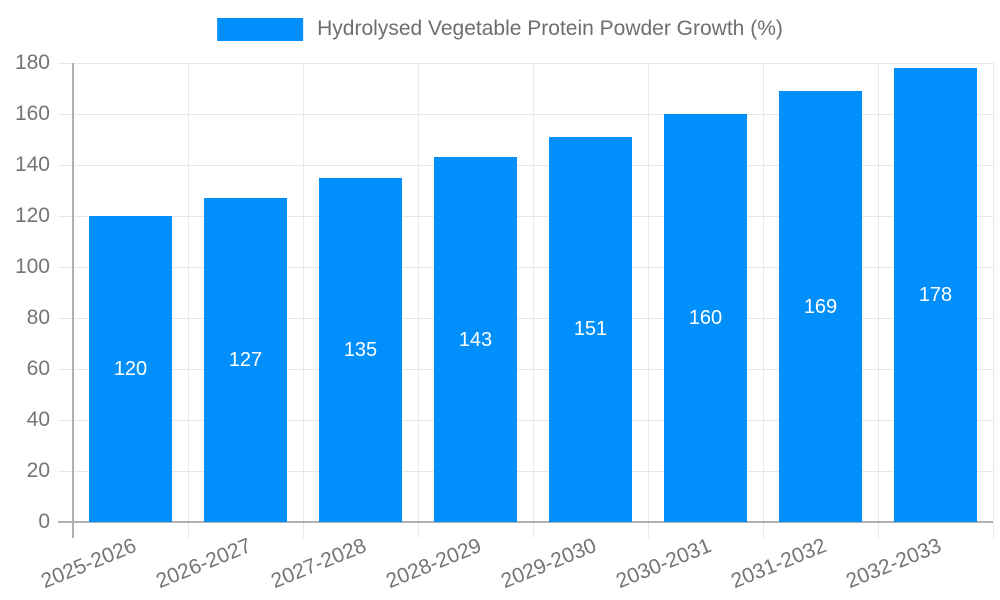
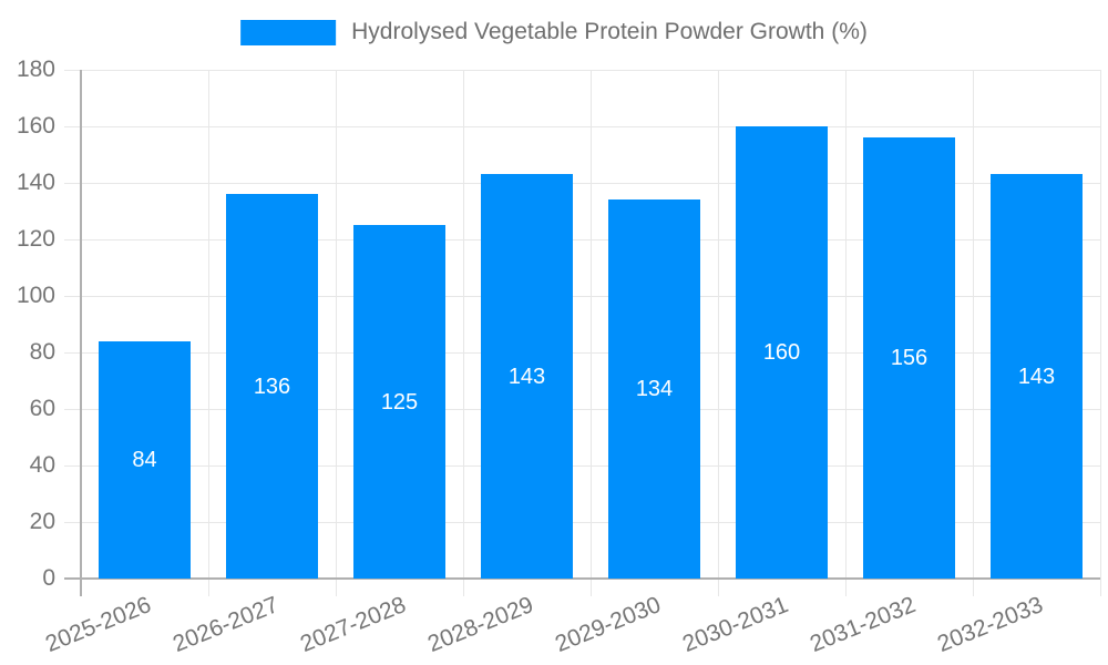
2025-2026: 120 -> 84
2026-2027: 127 -> 136
2027-2028: 135 -> 125
2029-2030: 151 -> 134
2031-2032: 169 -> 156
2032-2033: 178 -> 143
